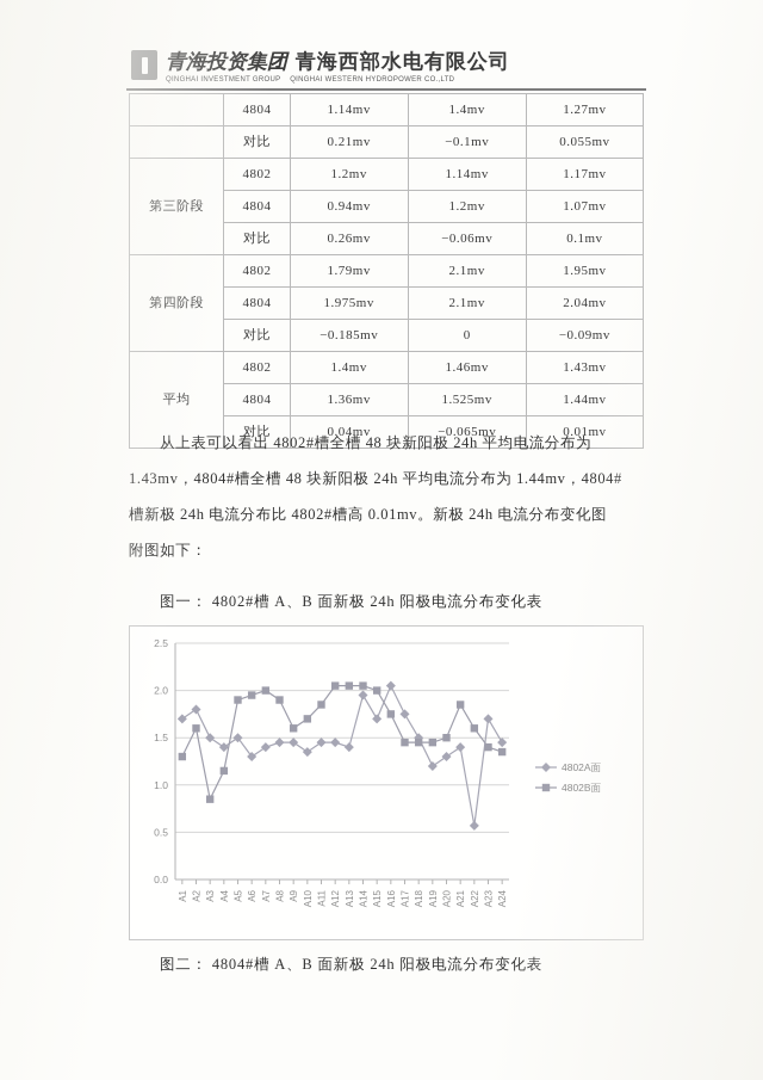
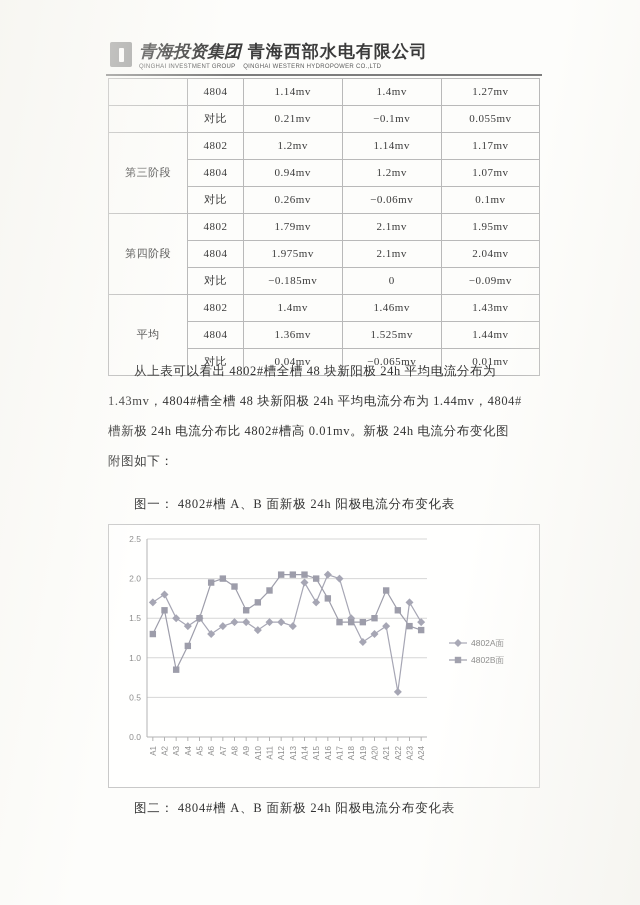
4802B面/A5: 1.9 -> 1.5
4802A面/A17: 1.8 -> 2.0
